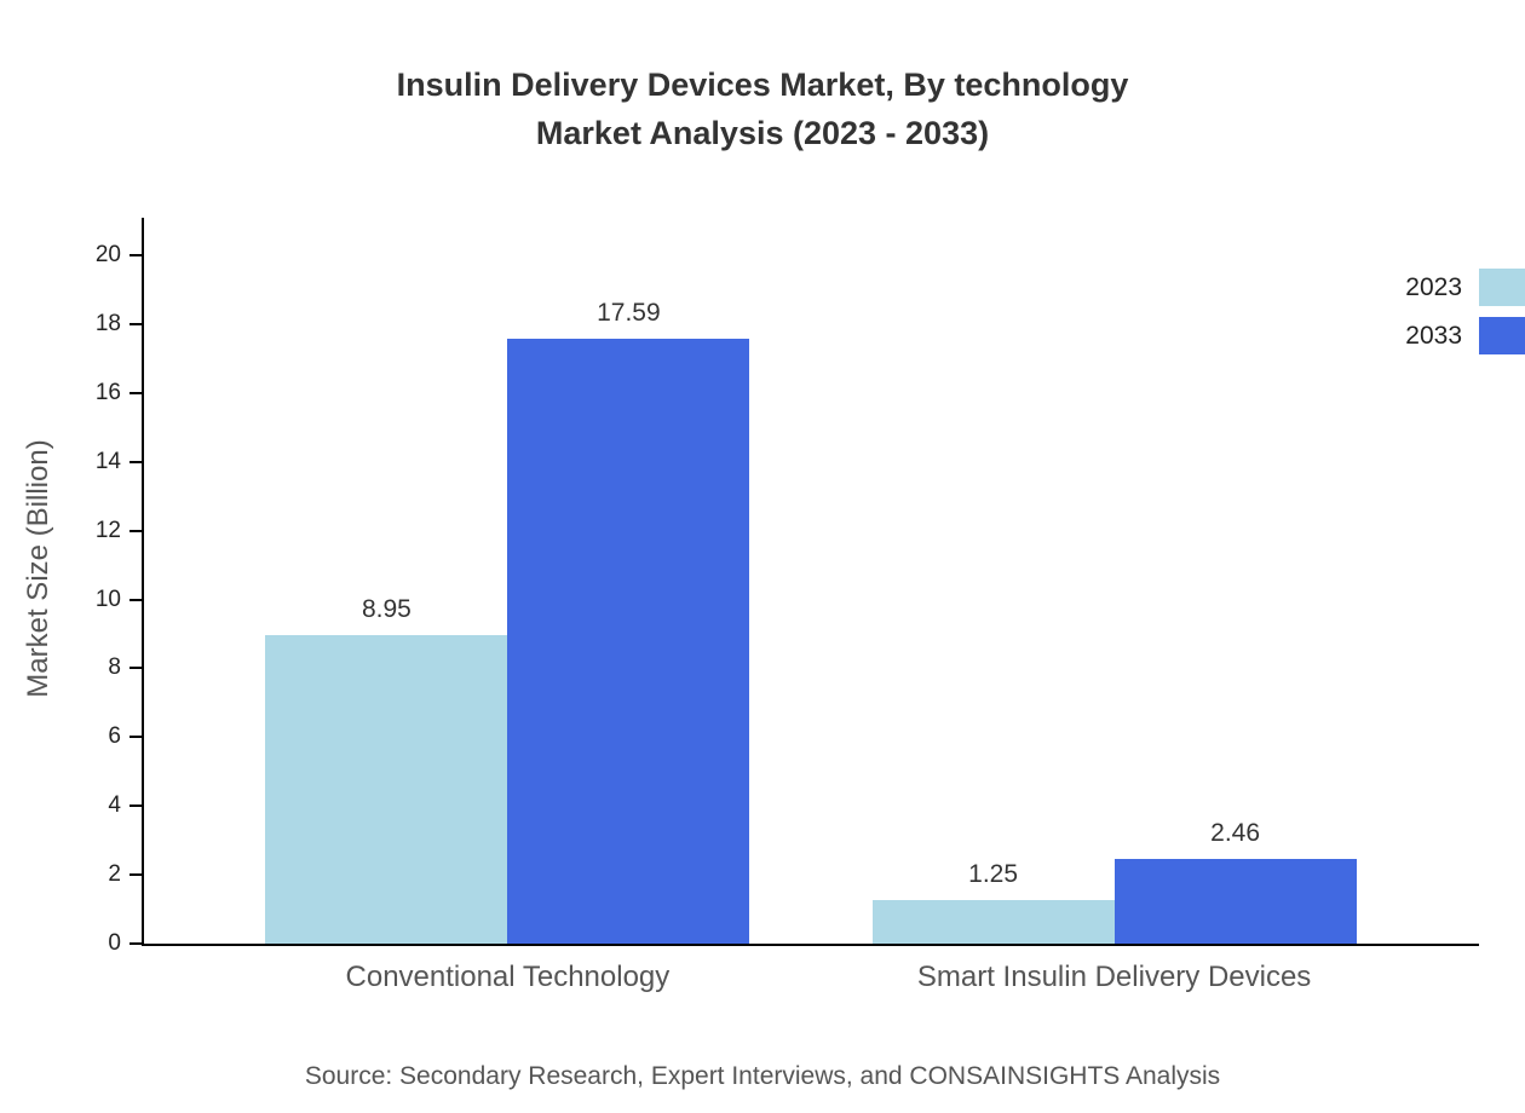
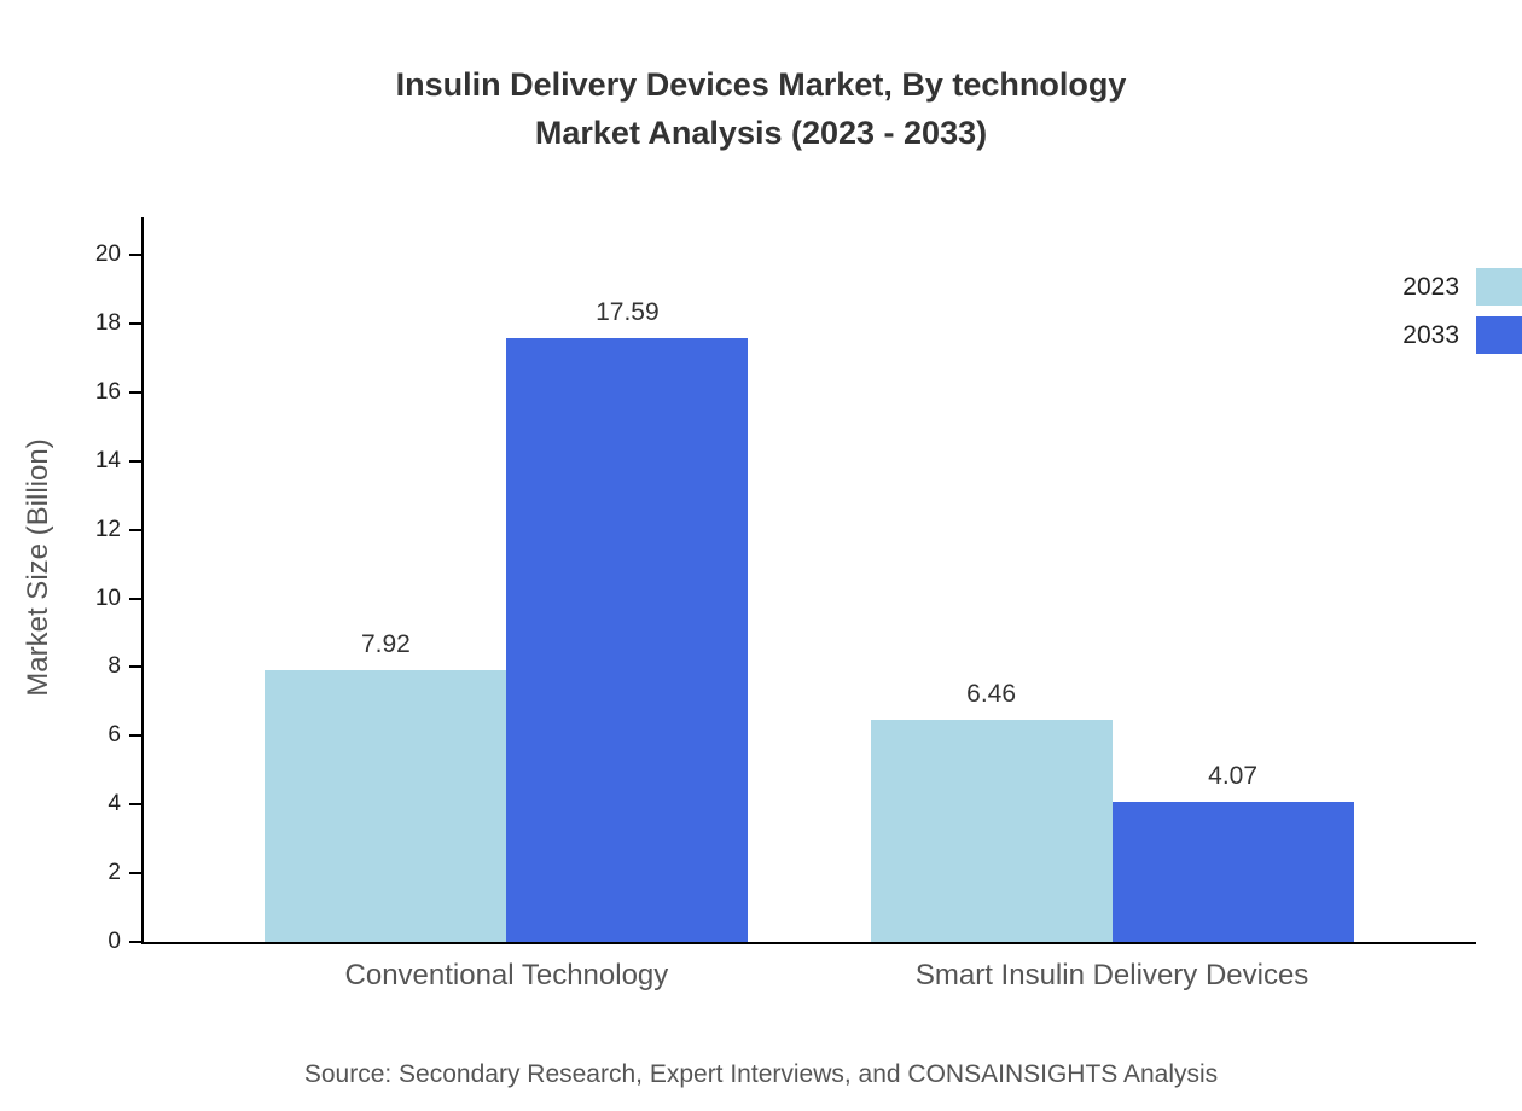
2023/Conventional Technology: 8.95 -> 7.92
2023/Smart Insulin Delivery Devices: 1.25 -> 6.46
2033/Smart Insulin Delivery Devices: 2.46 -> 4.07
